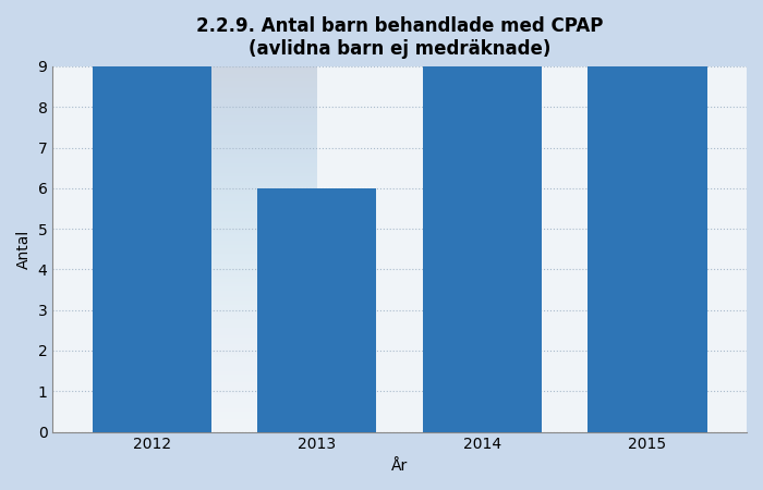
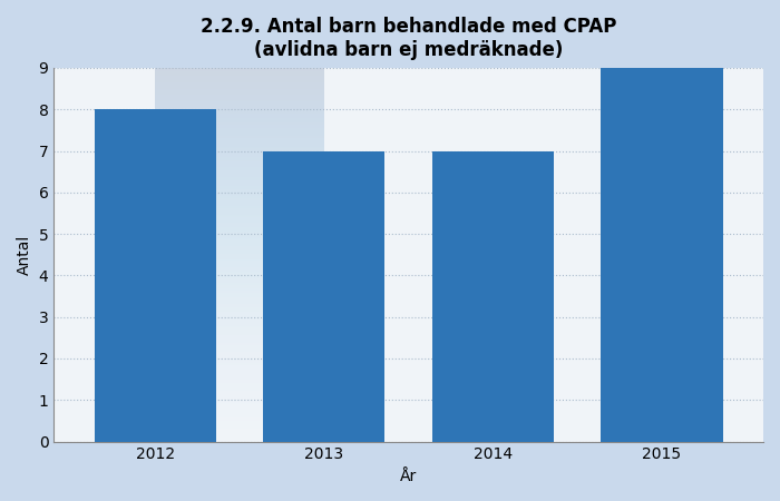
2012: 9 -> 8
2013: 6 -> 7
2014: 9 -> 7
